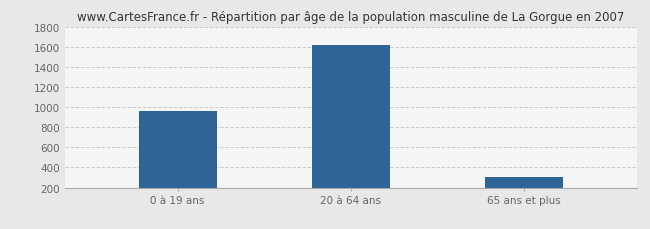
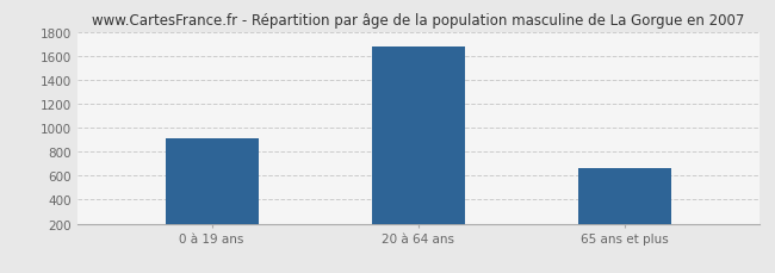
0 à 19 ans: 960 -> 910
20 à 64 ans: 1620 -> 1680
65 ans et plus: 310 -> 660
